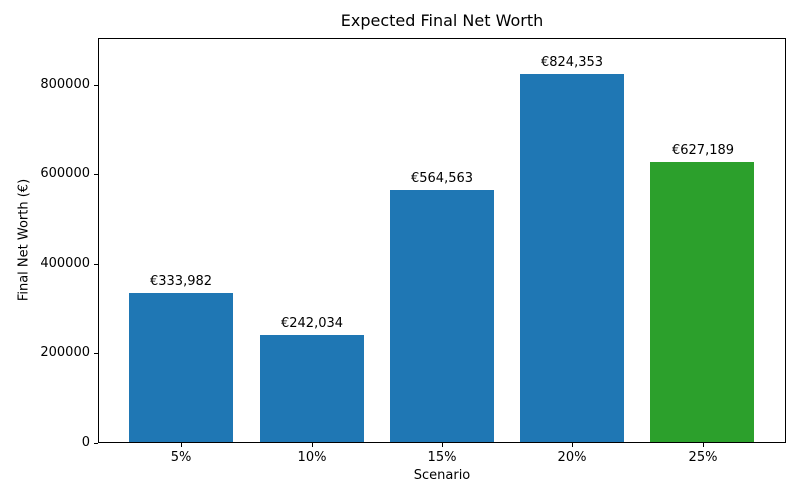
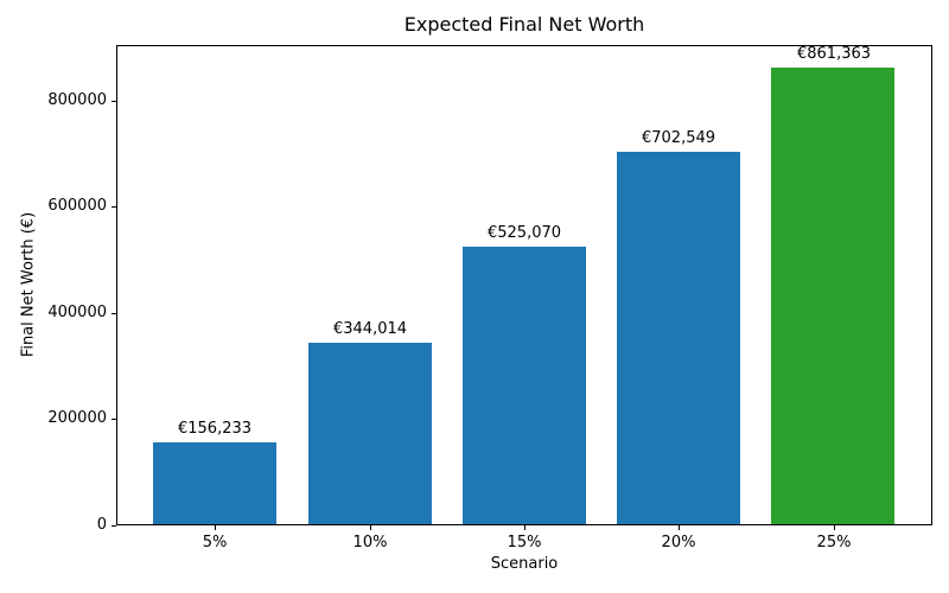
5%: €333,982 -> €156,233
10%: €242,034 -> €344,014
15%: €564,563 -> €525,070
20%: €824,353 -> €702,549
25%: €627,189 -> €861,363
